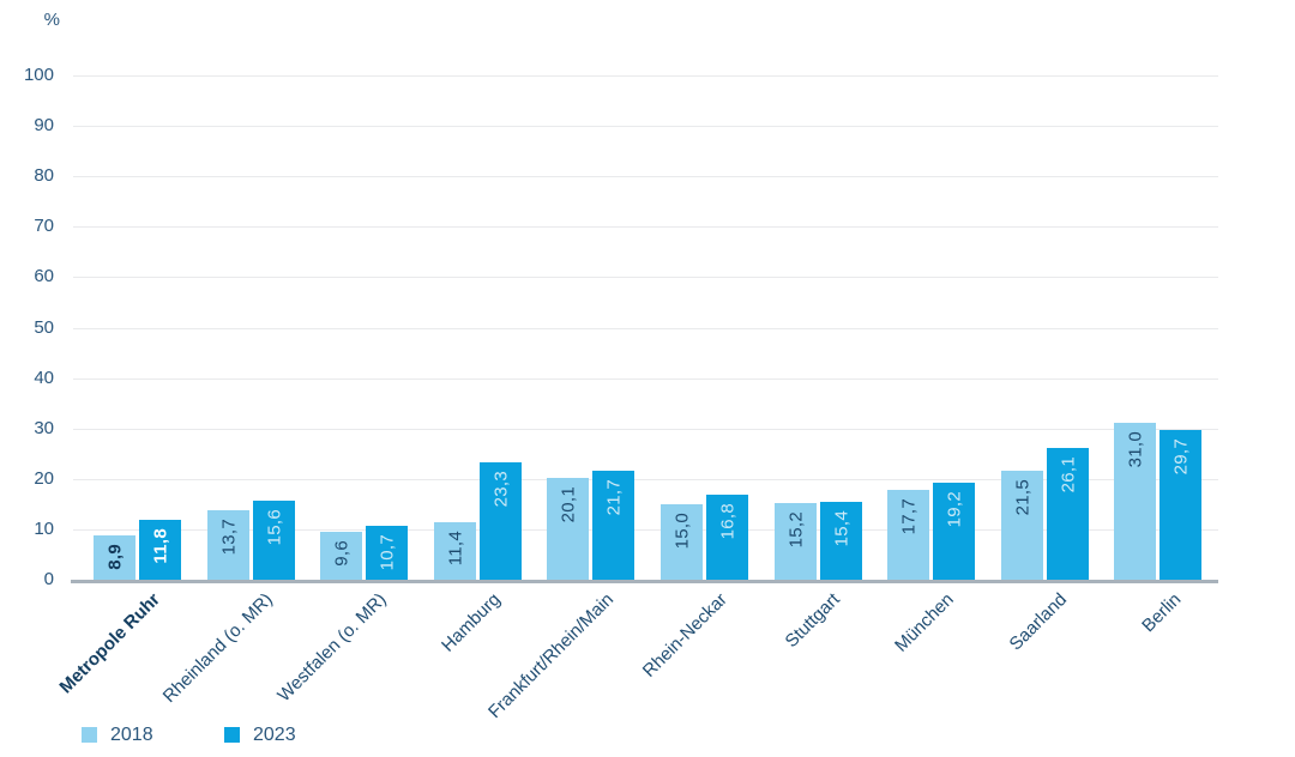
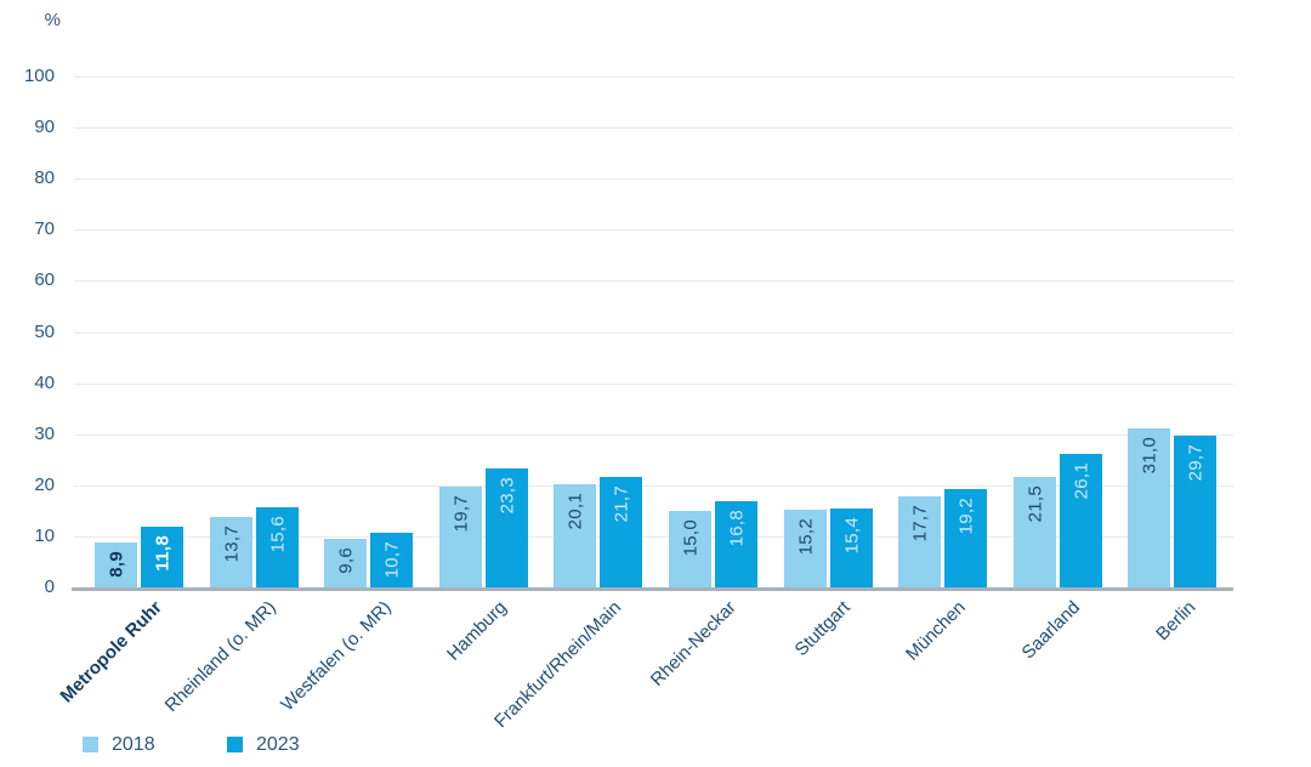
2018/Hamburg: 11,4 -> 19,7
